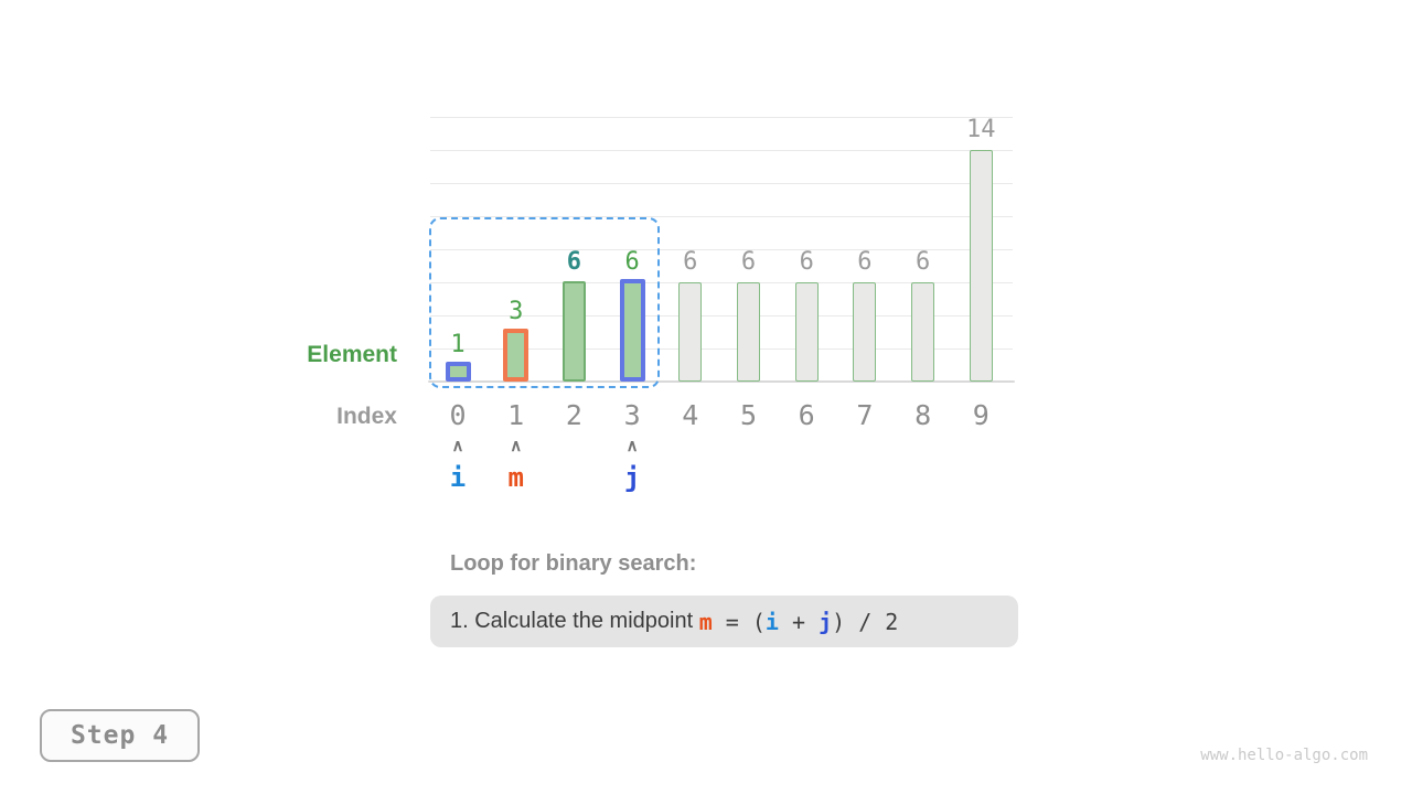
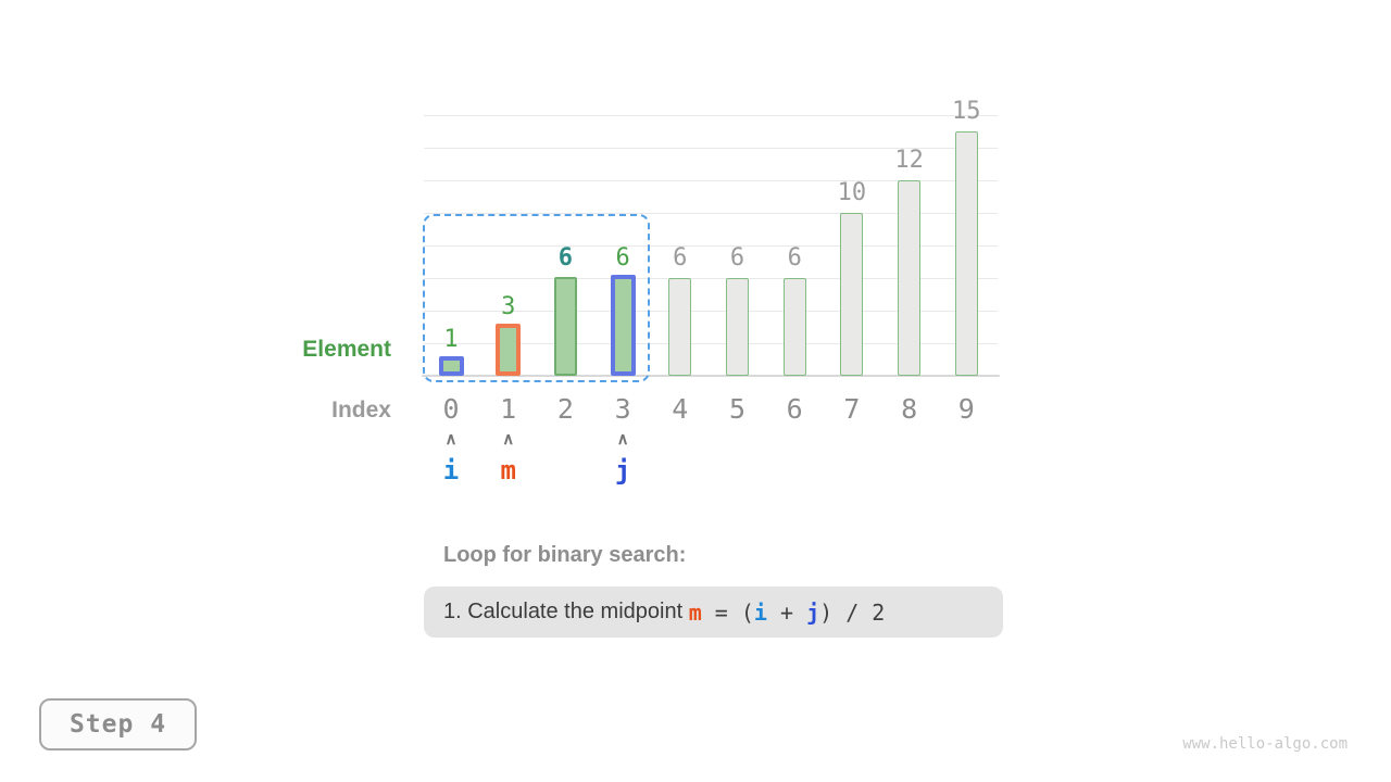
7: 6 -> 10
8: 6 -> 12
9: 14 -> 15
